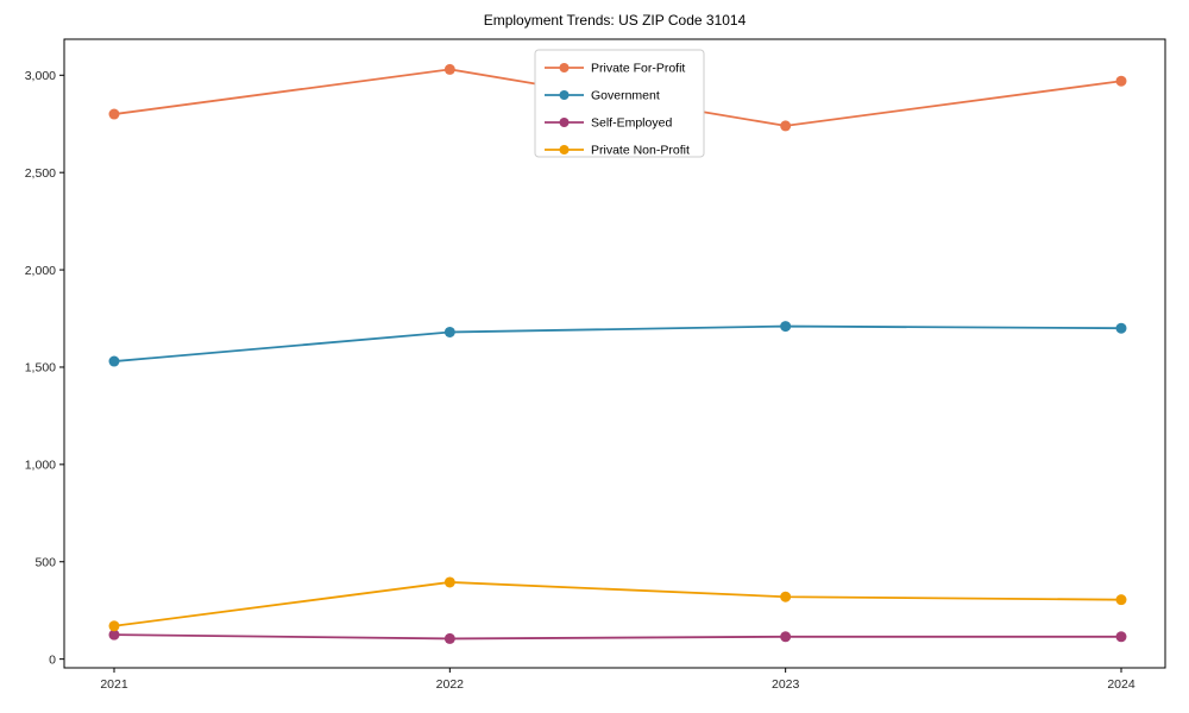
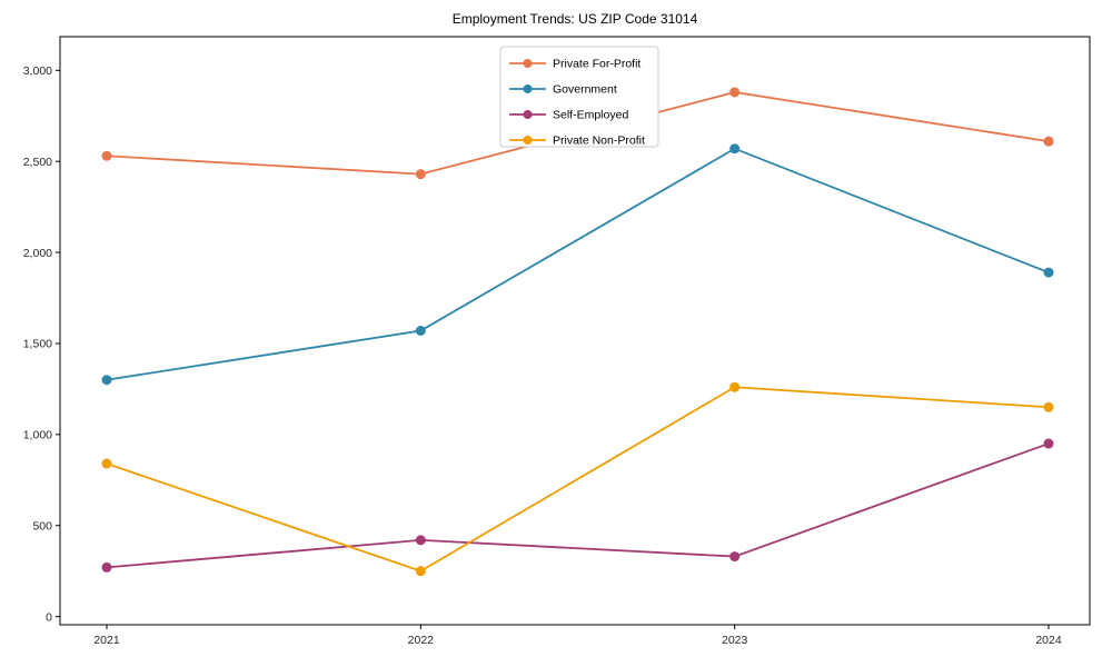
Private For-Profit/2021: 2800 -> 2530
Government/2021: 1530 -> 1300
Self-Employed/2021: 120 -> 270
Private Non-Profit/2021: 170 -> 840
Private For-Profit/2022: 3030 -> 2430
Government/2022: 1680 -> 1570
Self-Employed/2022: 100 -> 420
Private Non-Profit/2022: 400 -> 250
Private For-Profit/2023: 2740 -> 2880
Government/2023: 1710 -> 2570
Self-Employed/2023: 120 -> 330
Private Non-Profit/2023: 320 -> 1260
Private For-Profit/2024: 2970 -> 2610
Government/2024: 1700 -> 1890
Self-Employed/2024: 120 -> 950
Private Non-Profit/2024: 300 -> 1150
